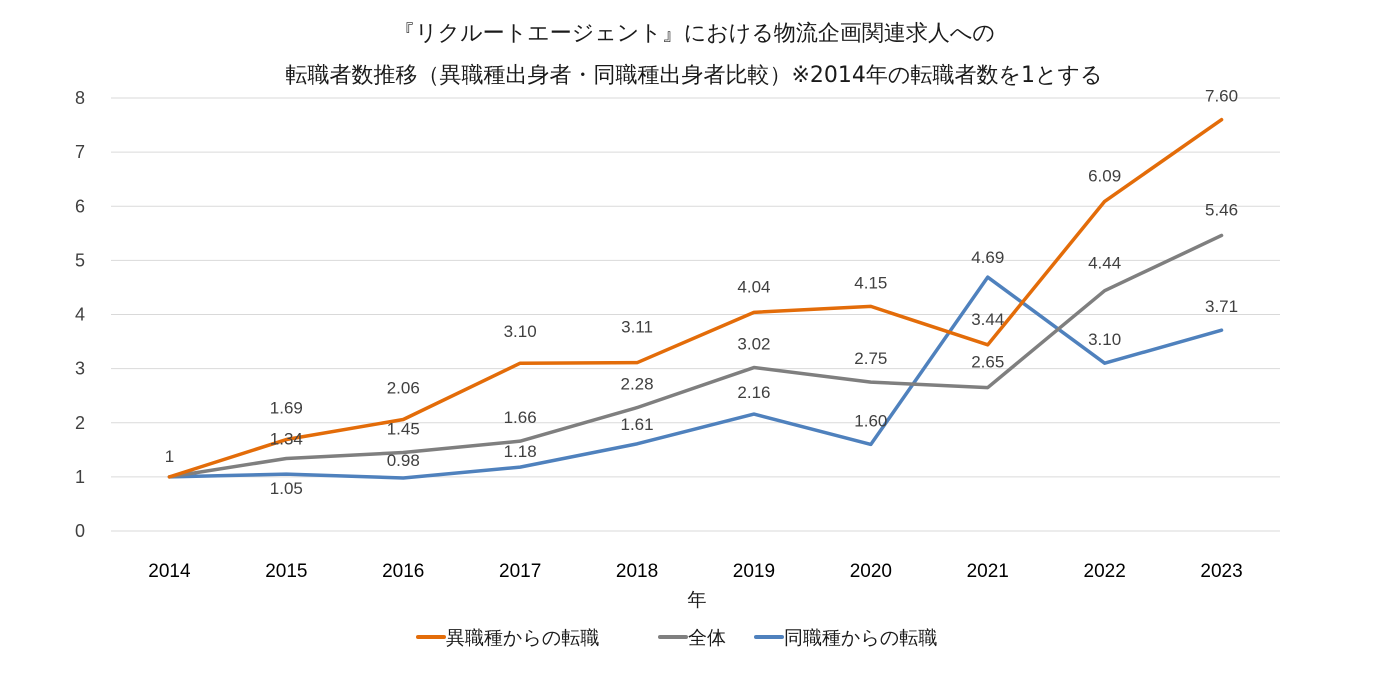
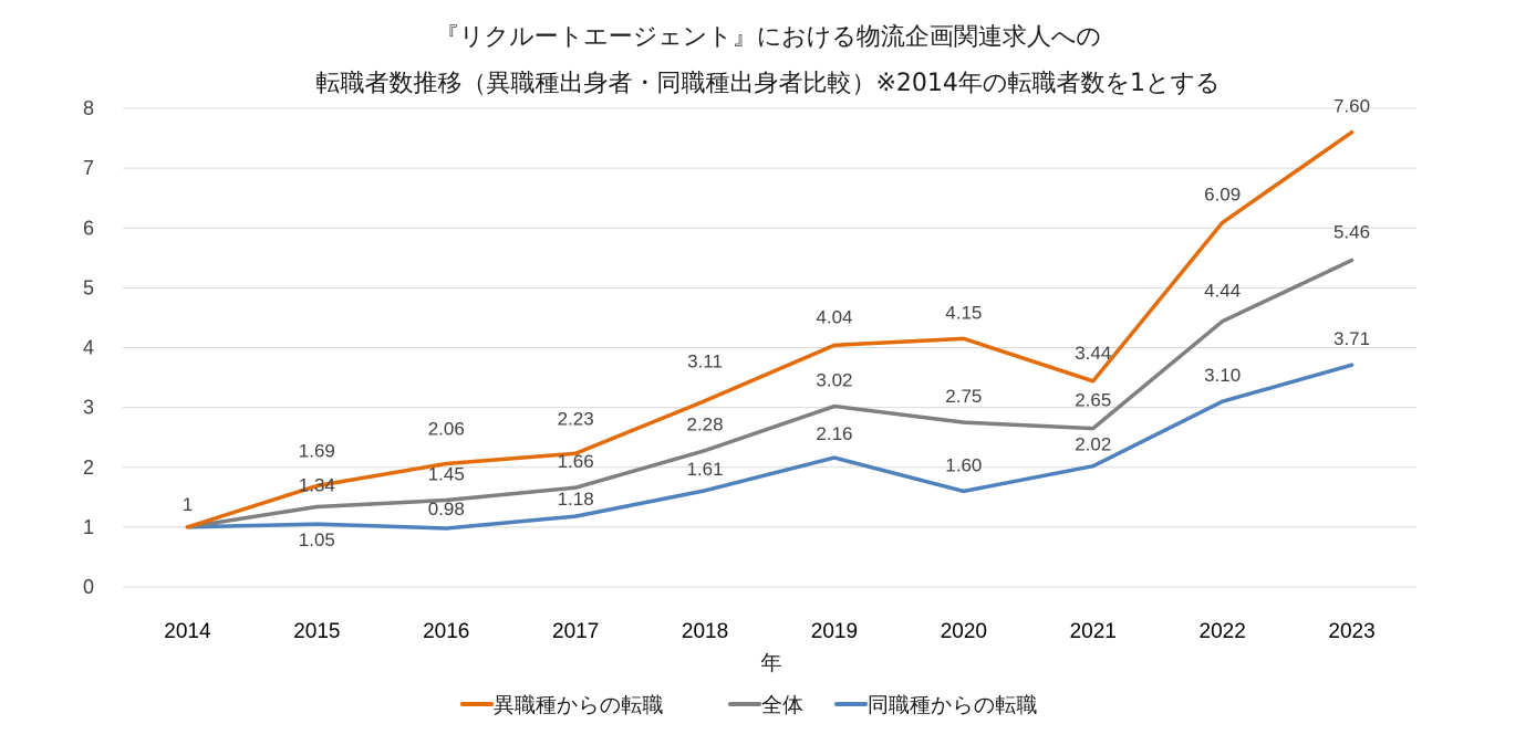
異職種からの転職/2017: 3.10 -> 2.23
同職種からの転職/2021: 4.69 -> 2.02
